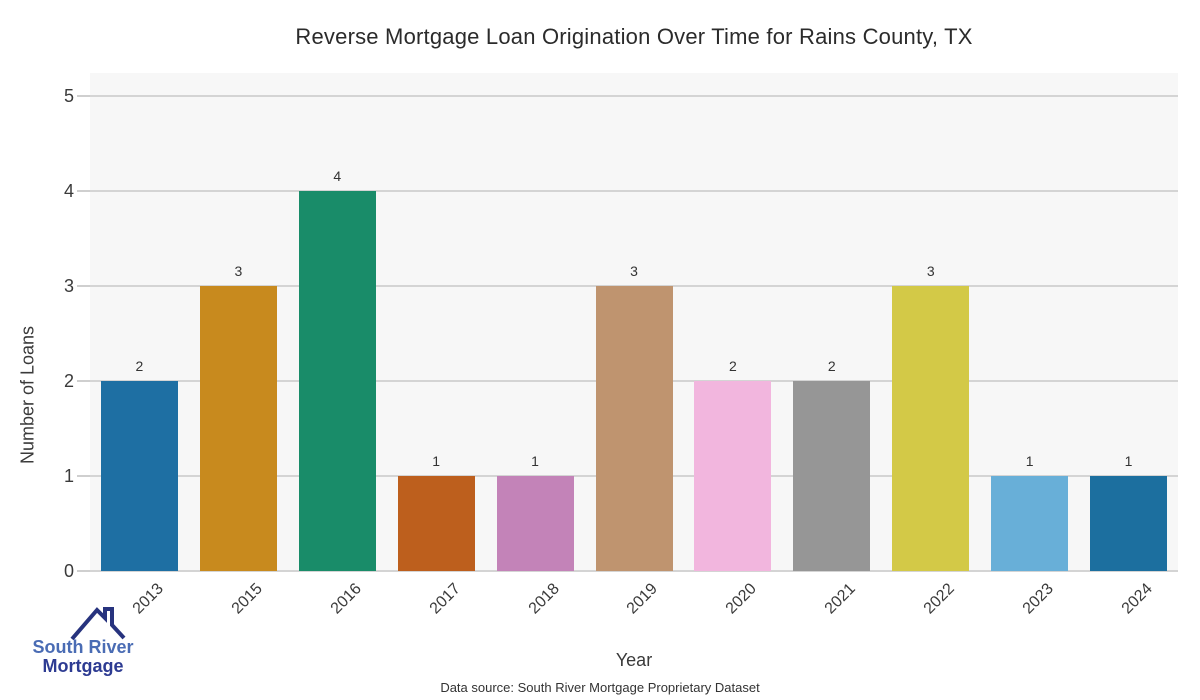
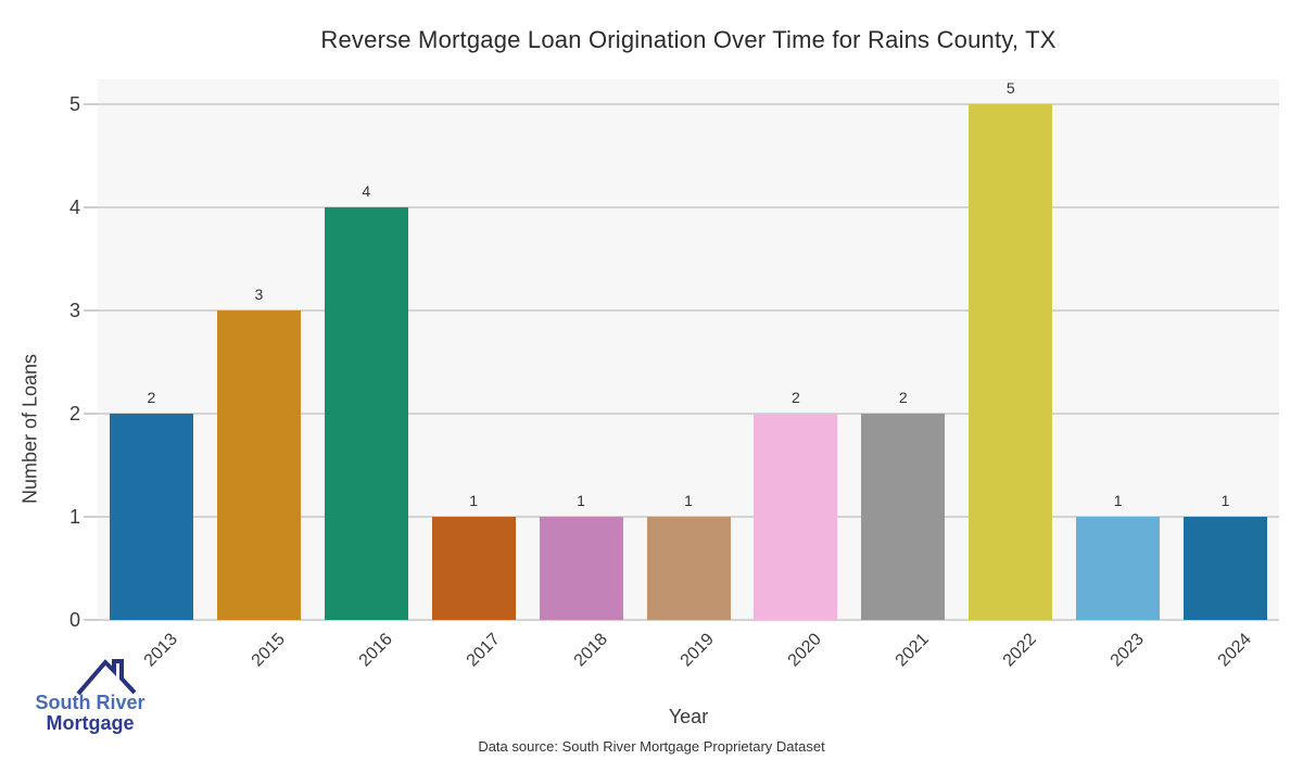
2019: 3 -> 1
2022: 3 -> 5
